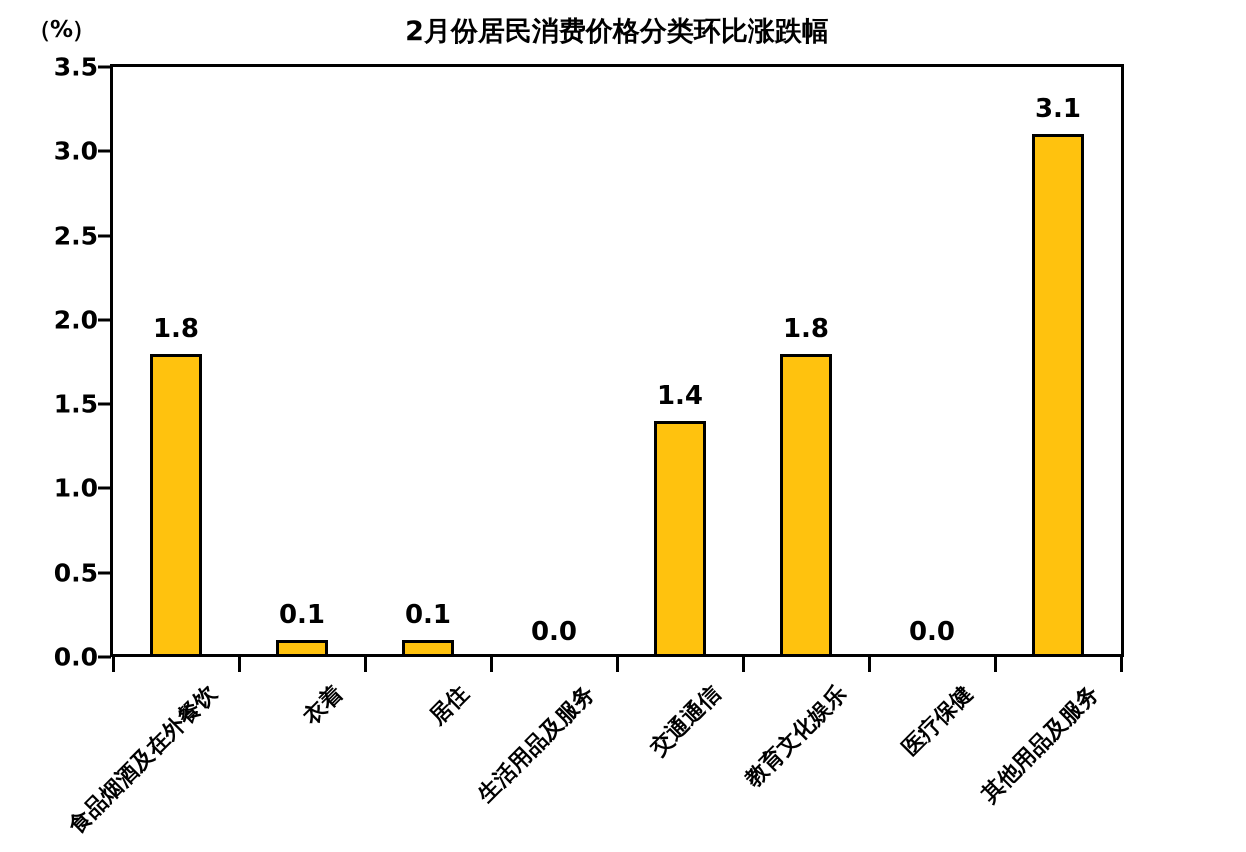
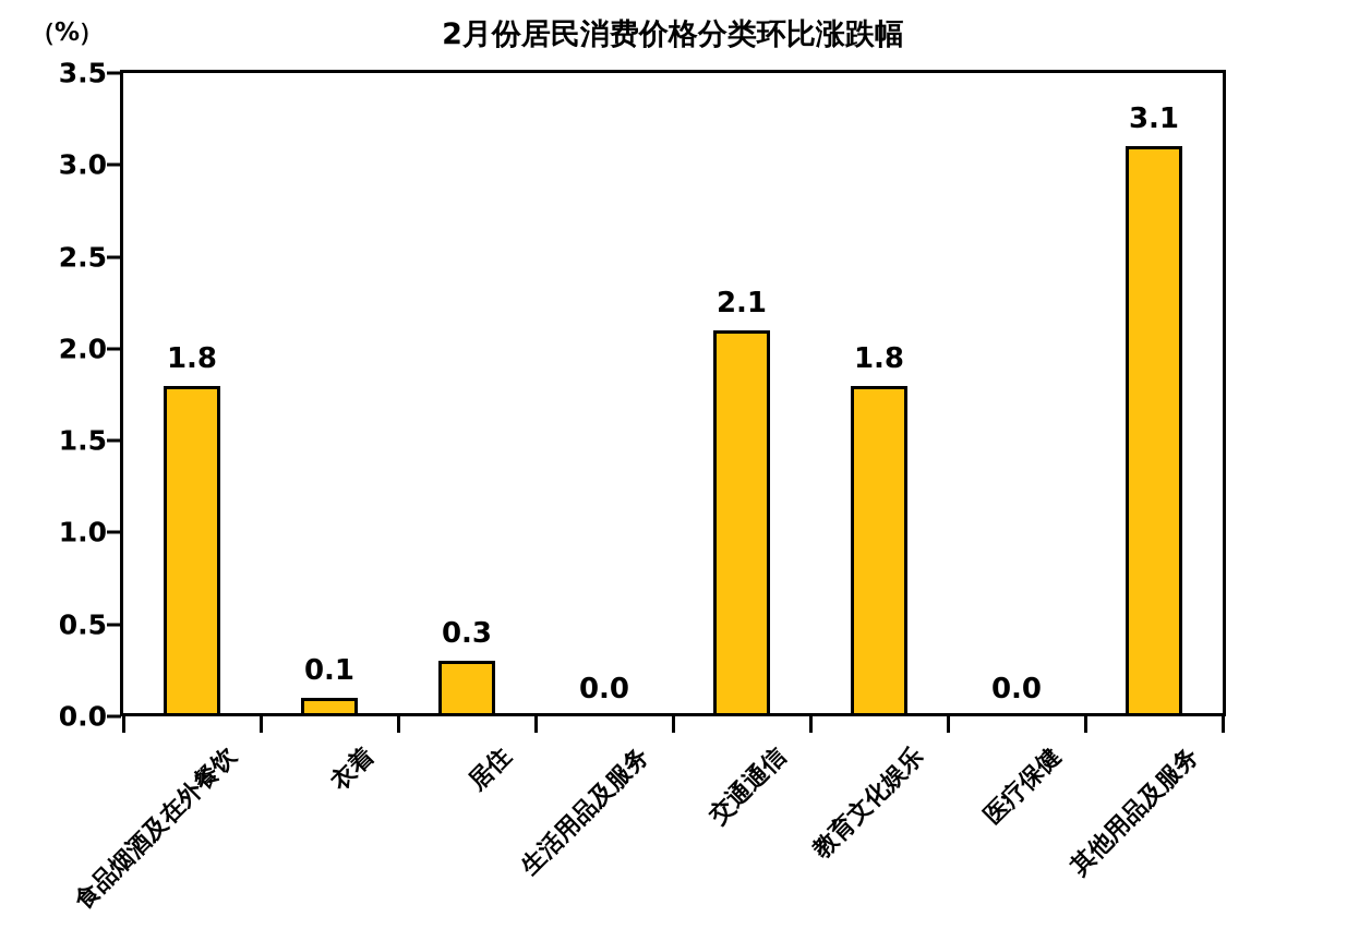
居住: 0.1 -> 0.3
交通通信: 1.4 -> 2.1
